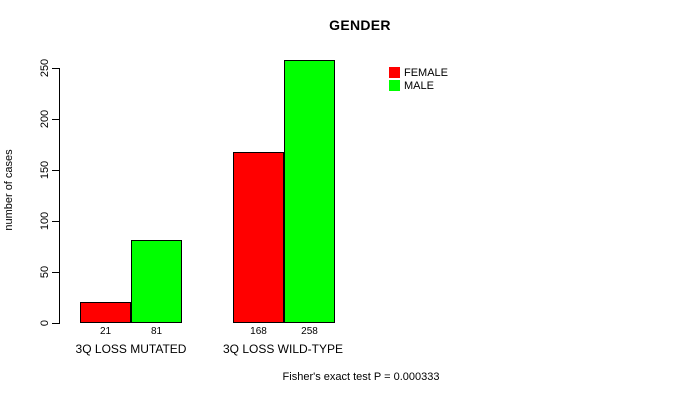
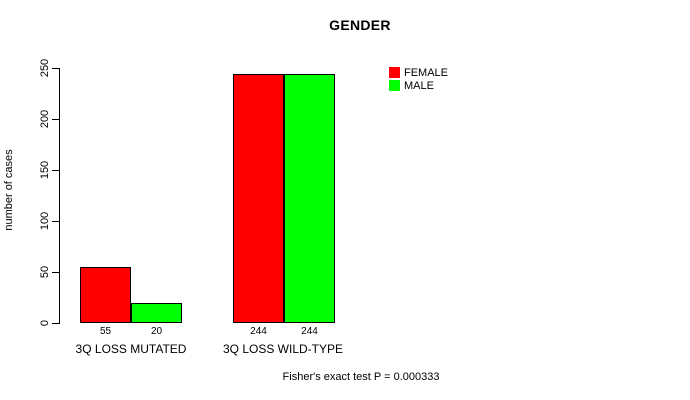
FEMALE/3Q LOSS MUTATED: 21 -> 55
MALE/3Q LOSS MUTATED: 81 -> 20
FEMALE/3Q LOSS WILD-TYPE: 168 -> 244
MALE/3Q LOSS WILD-TYPE: 258 -> 244
